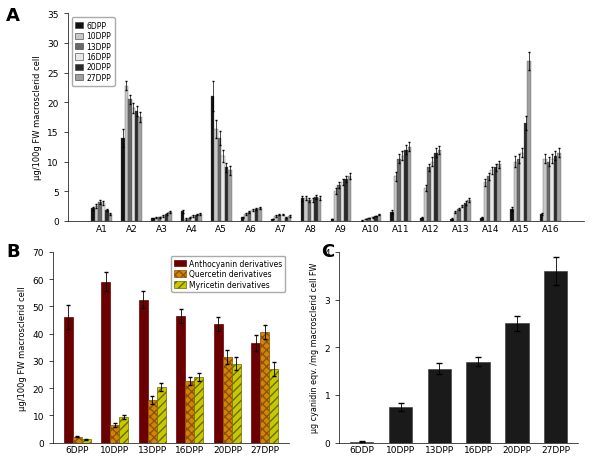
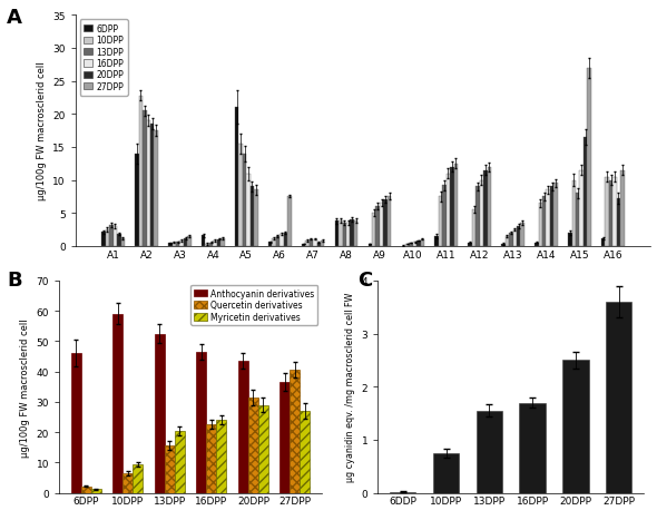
27DPP/A6: 2.2 -> 7.6
13DPP/A11: 10.5 -> 9.2
13DPP/A15: 10.5 -> 8.0
20DPP/A16: 11.0 -> 7.2
